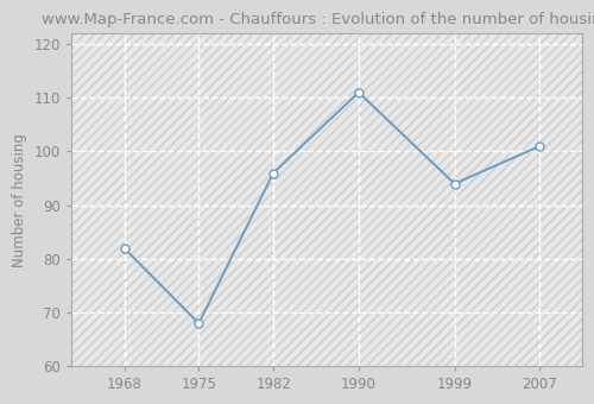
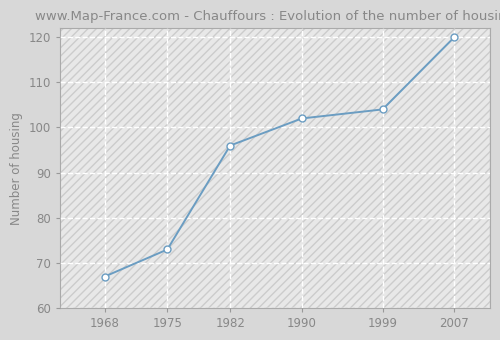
1968: 82 -> 67
1975: 68 -> 73
1990: 111 -> 102
1999: 94 -> 104
2007: 101 -> 120
